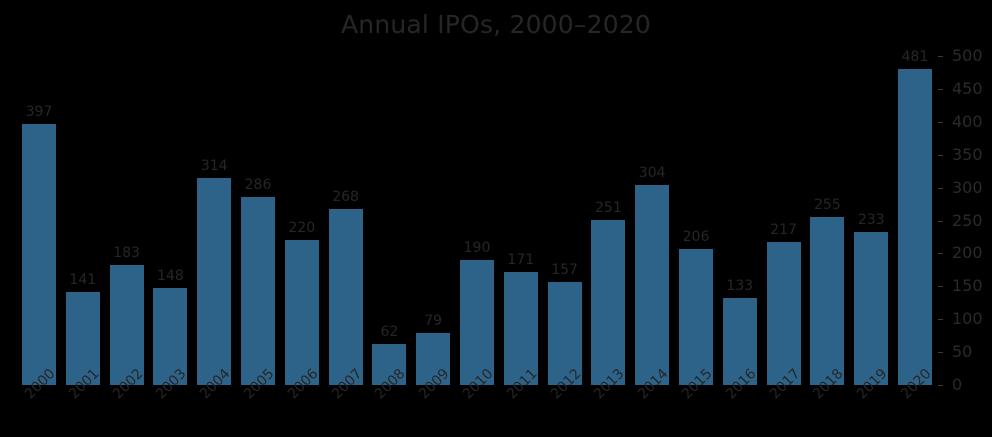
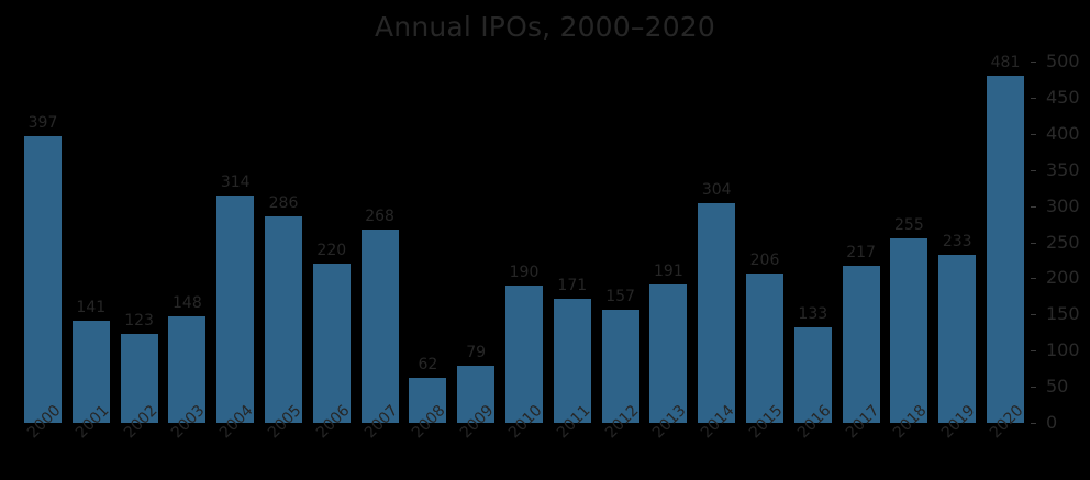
2002: 183 -> 123
2013: 251 -> 191
